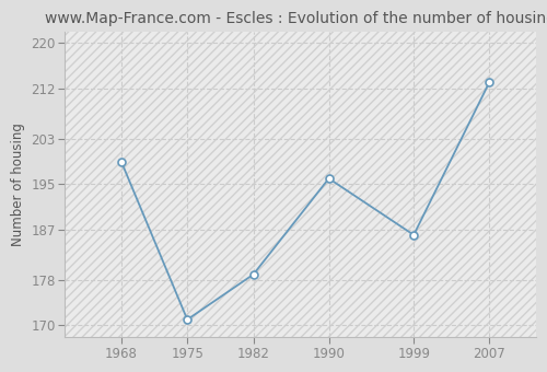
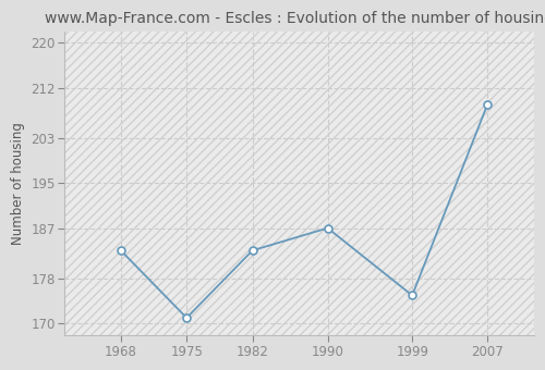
1968: 199 -> 183
1982: 179 -> 183
1990: 196 -> 187
1999: 186 -> 175
2007: 213 -> 209
